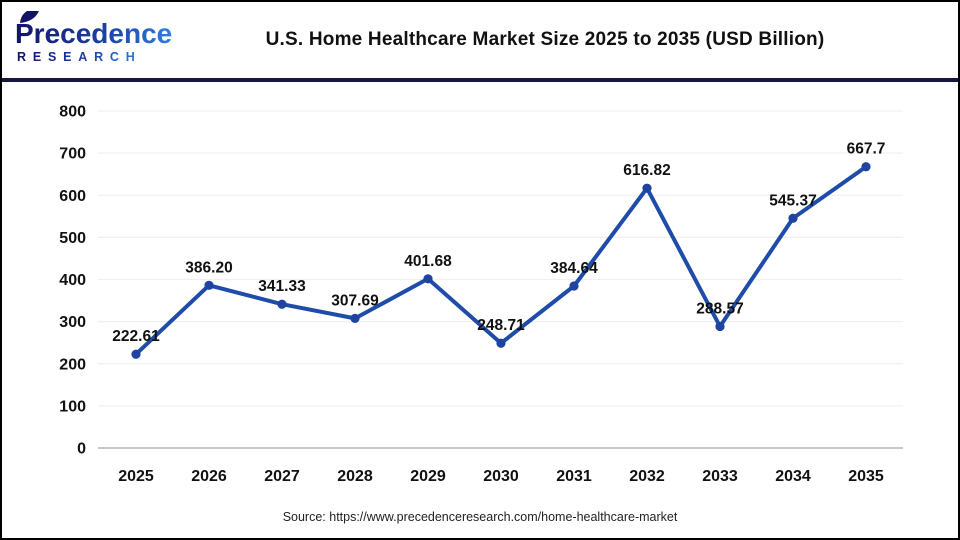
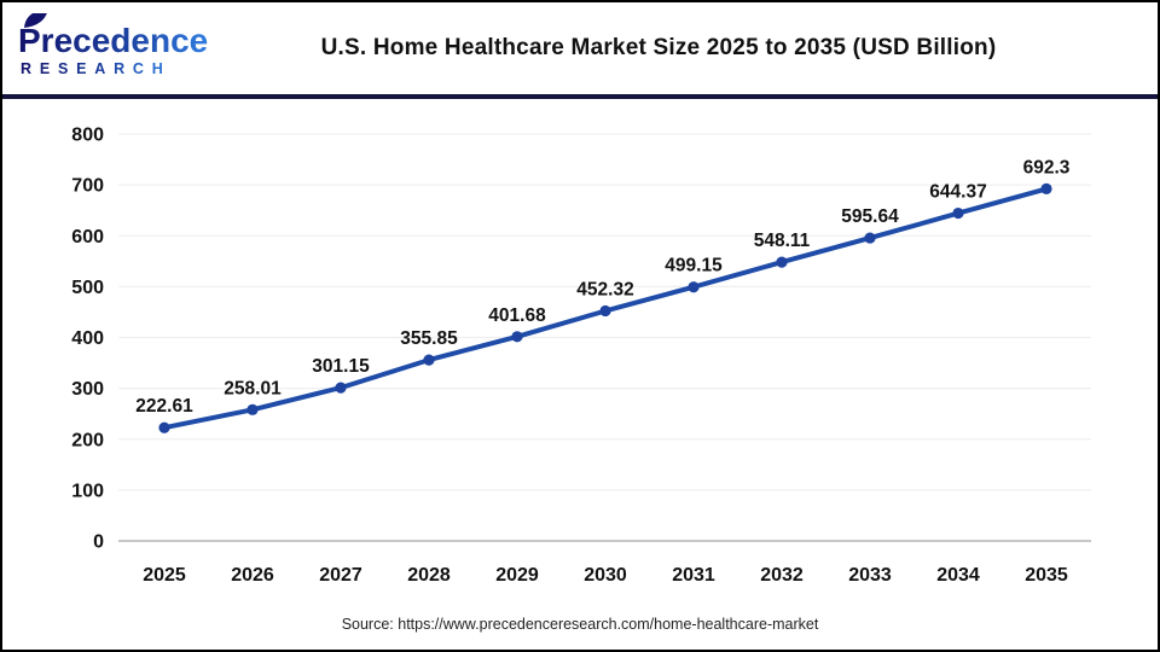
2026: 386.20 -> 258.01
2027: 341.33 -> 301.15
2028: 307.69 -> 355.85
2030: 248.71 -> 452.32
2031: 384.64 -> 499.15
2032: 616.82 -> 548.11
2033: 288.57 -> 595.64
2034: 545.37 -> 644.37
2035: 667.7 -> 692.3
